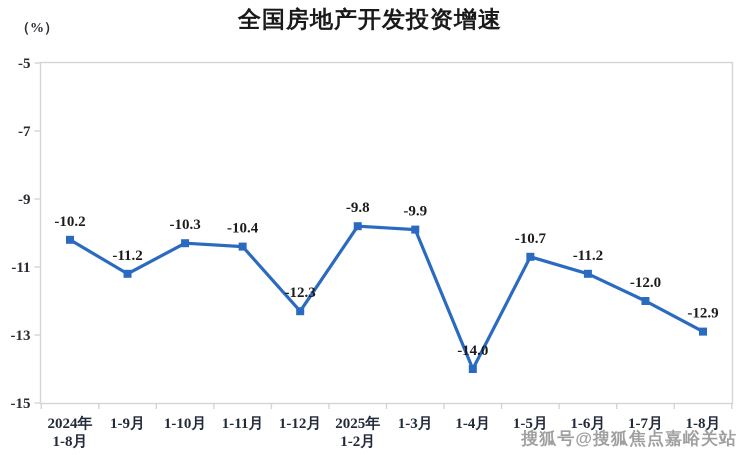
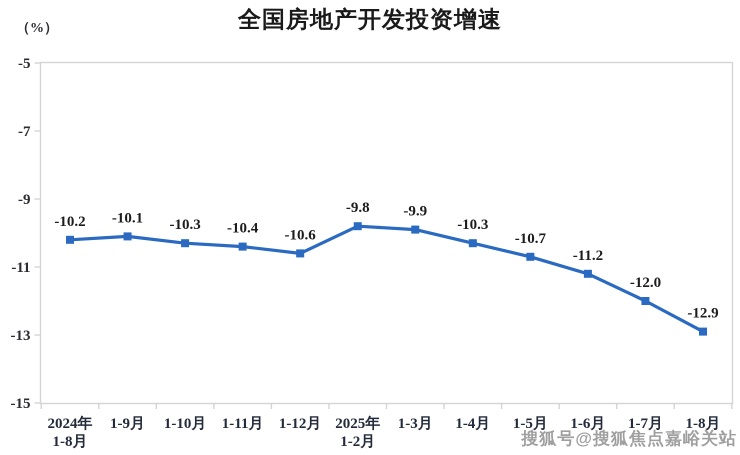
1-9月: -11.2 -> -10.1
1-12月: -12.3 -> -10.6
1-4月: -14.0 -> -10.3
